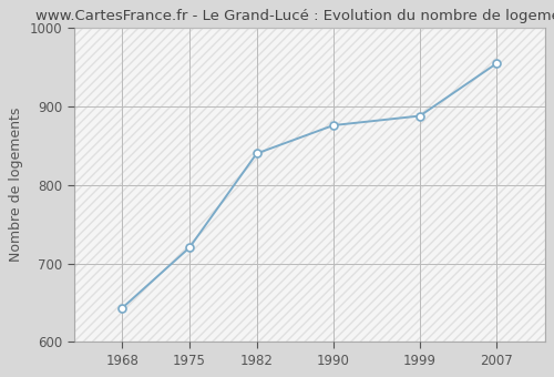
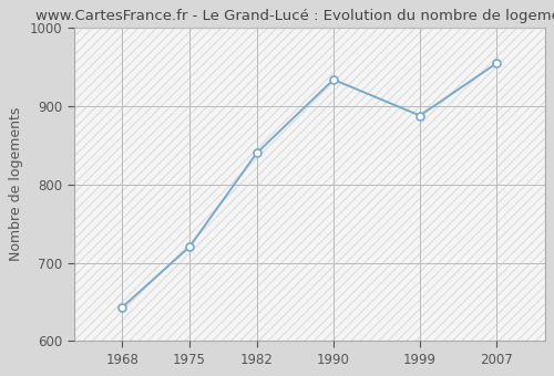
1990: 876 -> 934
